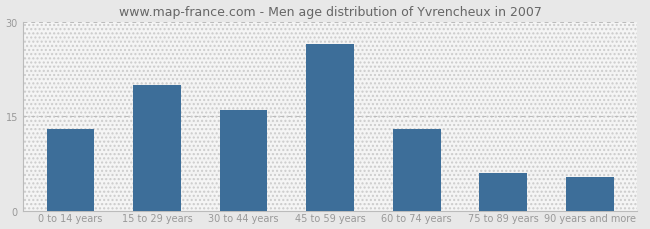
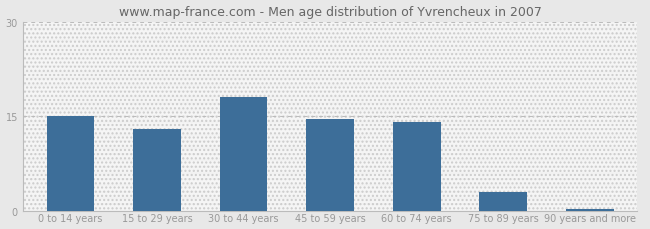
0 to 14 years: 13.0 -> 15.0
15 to 29 years: 20.0 -> 13.0
30 to 44 years: 16.0 -> 18.0
45 to 59 years: 26.4 -> 14.5
60 to 74 years: 13.0 -> 14.0
75 to 89 years: 6.0 -> 3.0
90 years and more: 5.4 -> 0.2
